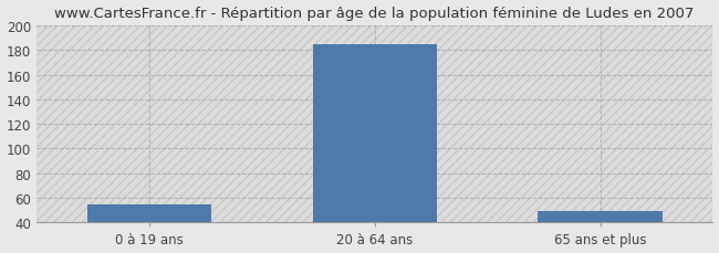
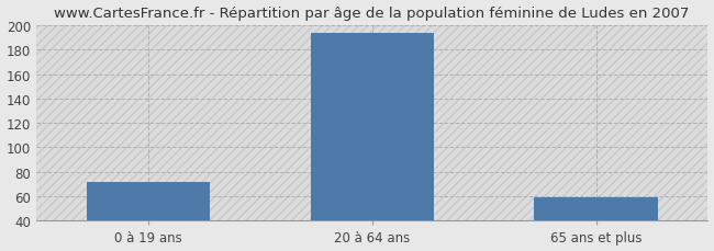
0 à 19 ans: 55 -> 72
20 à 64 ans: 185 -> 194
65 ans et plus: 49 -> 59
